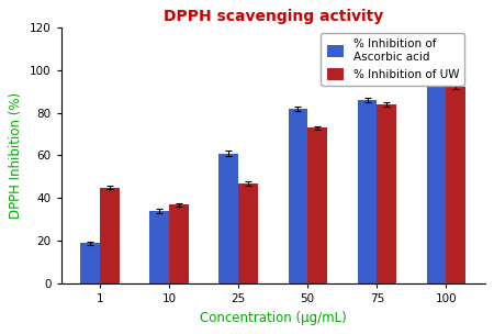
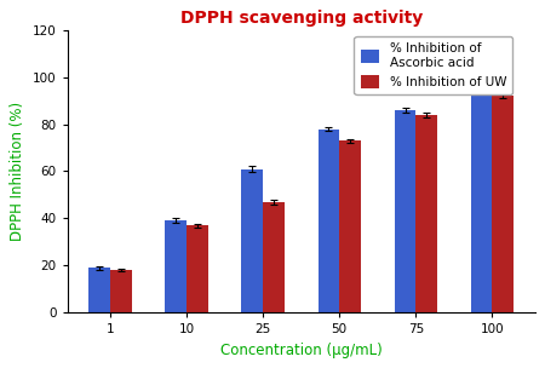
% Inhibition of UW/1: 45 -> 18
% Inhibition of Ascorbic acid/10: 34 -> 39
% Inhibition of Ascorbic acid/50: 82 -> 78
